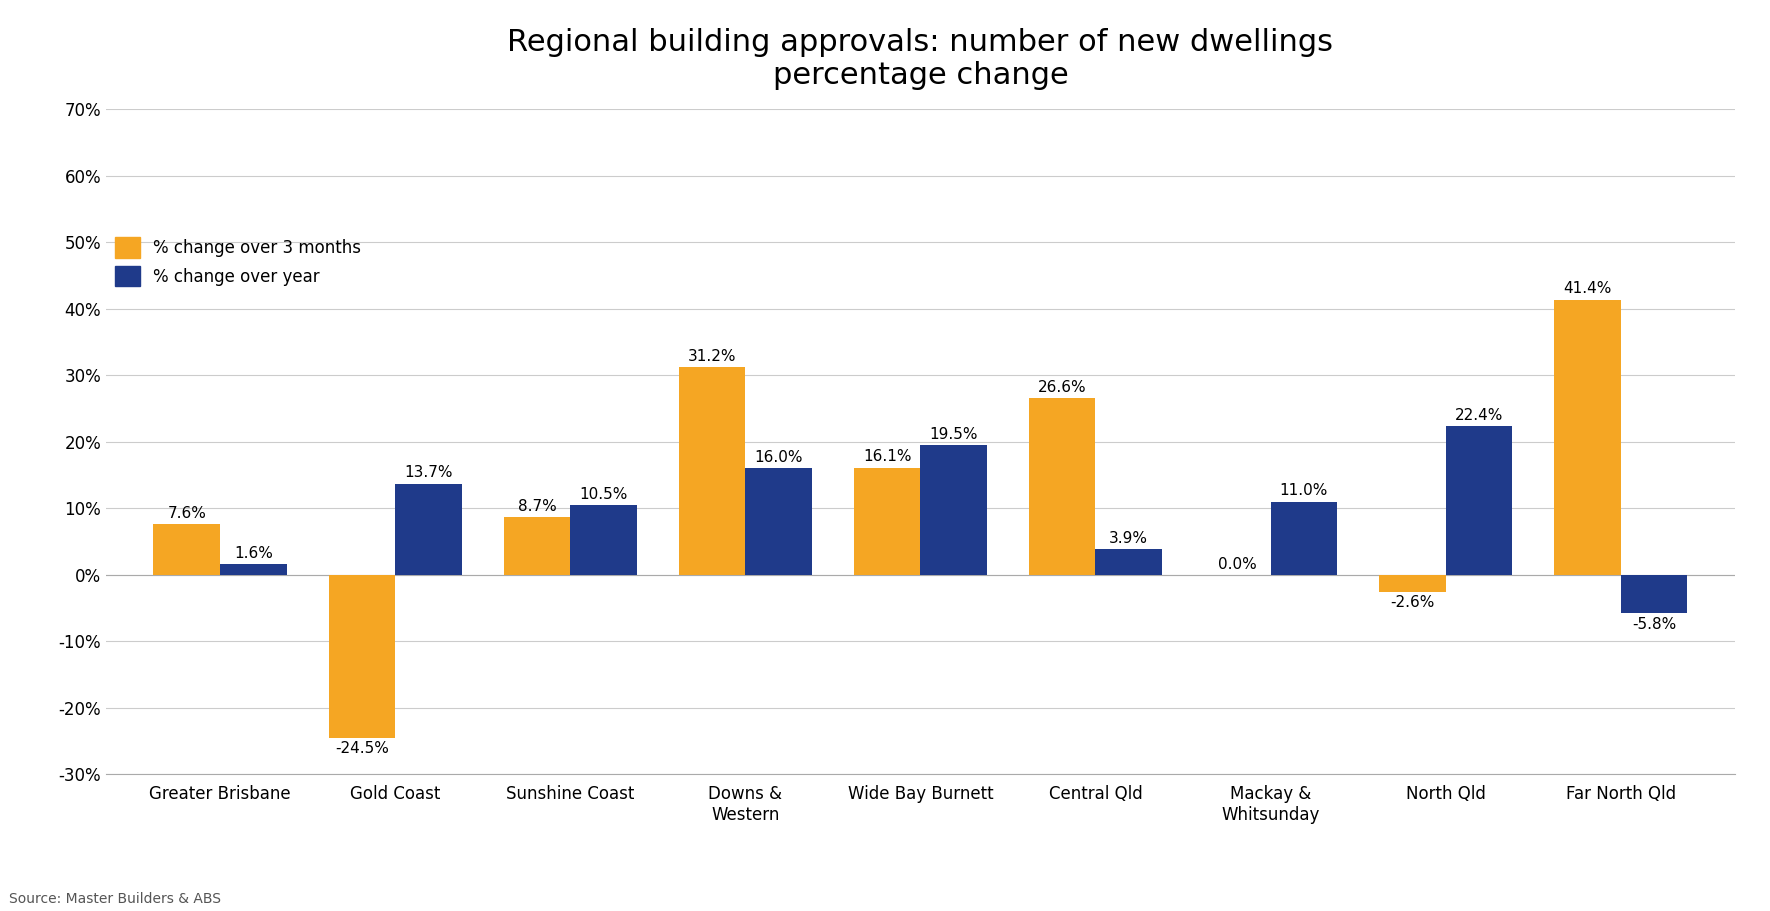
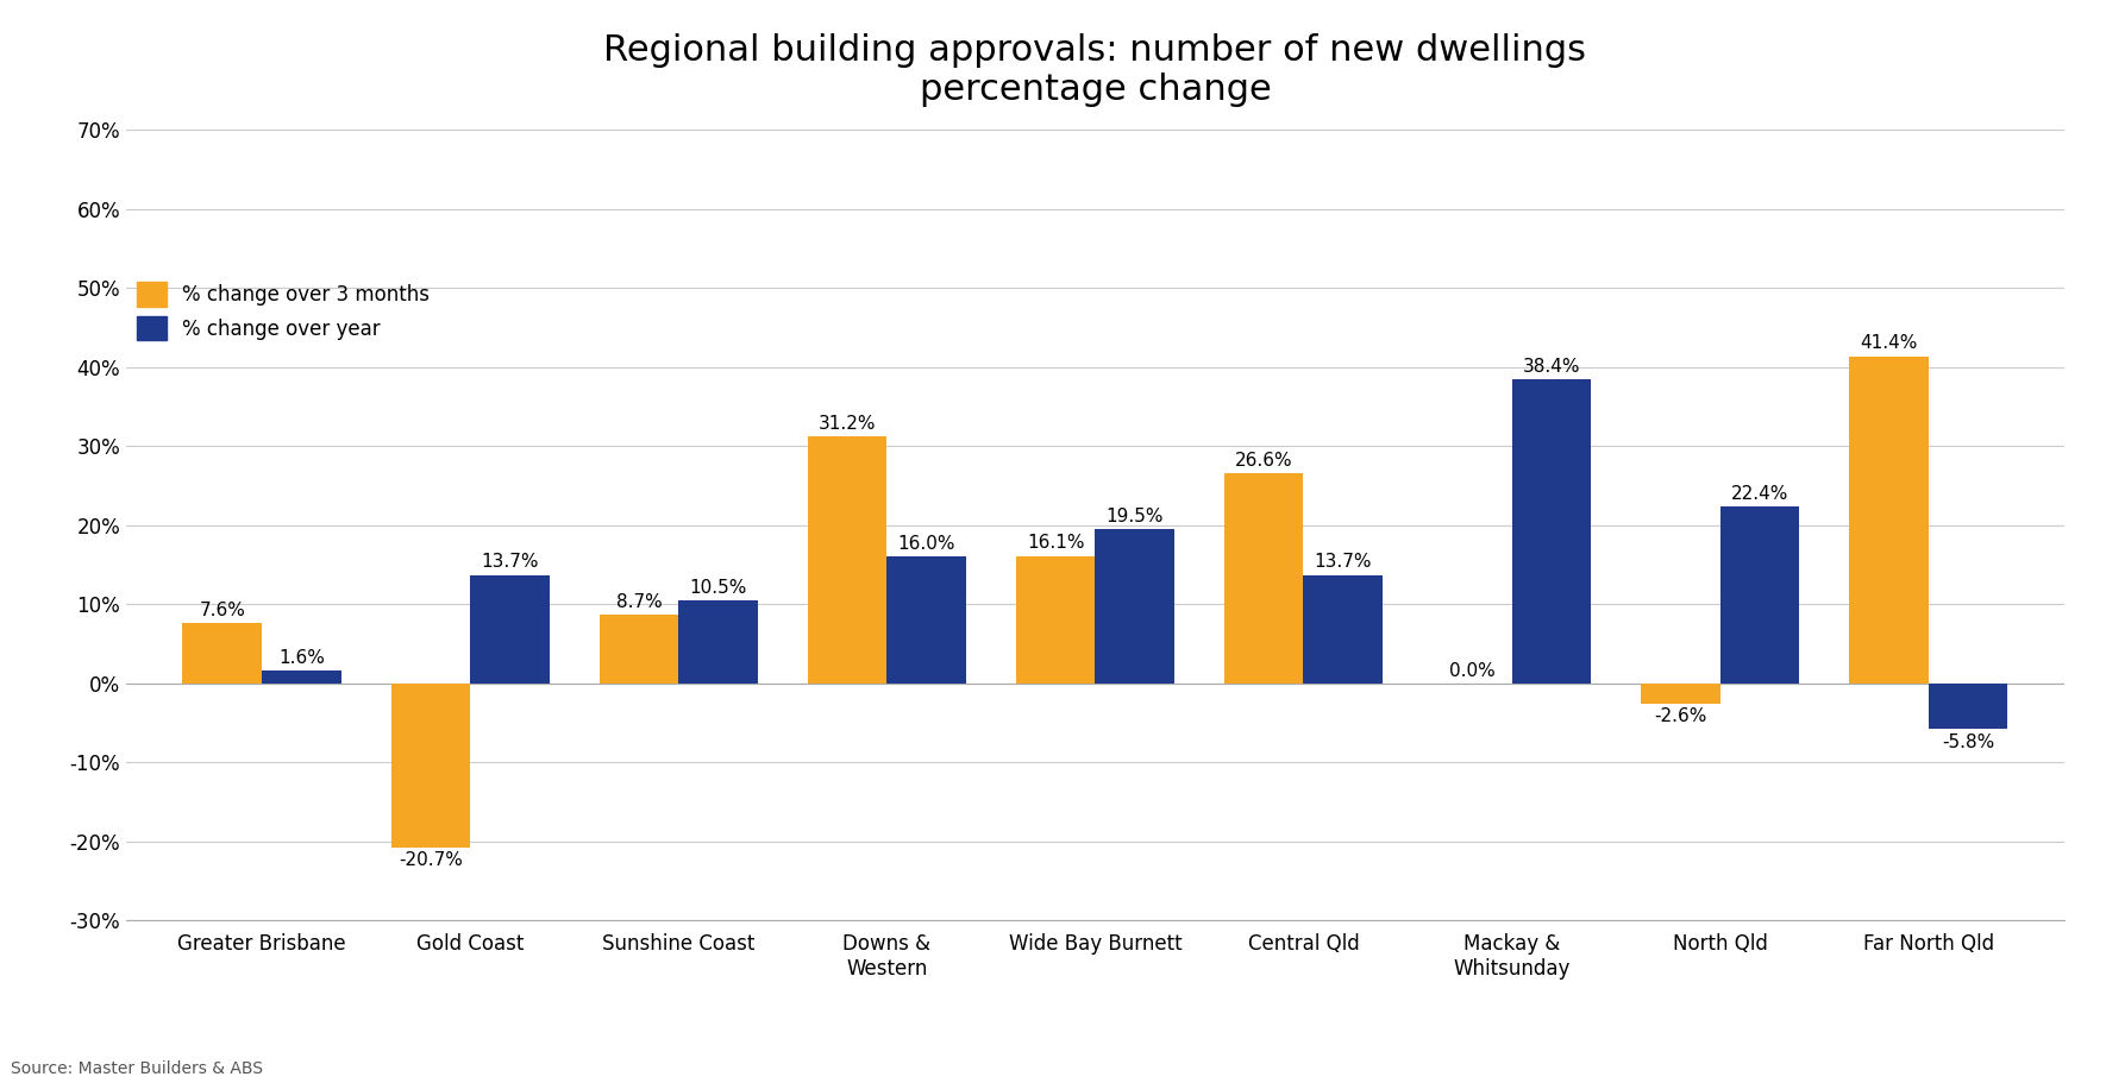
% change over 3 months/Gold Coast: -24.5% -> -20.7%
% change over year/Central Qld: 3.9% -> 13.7%
% change over year/Mackay & Whitsunday: 11.0% -> 38.4%
